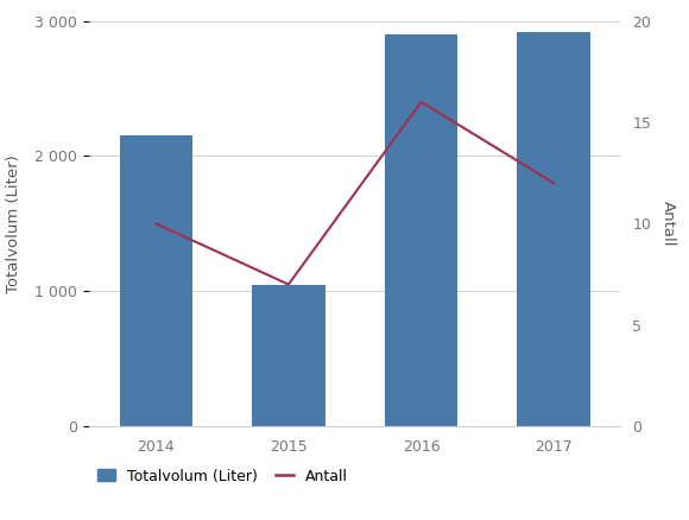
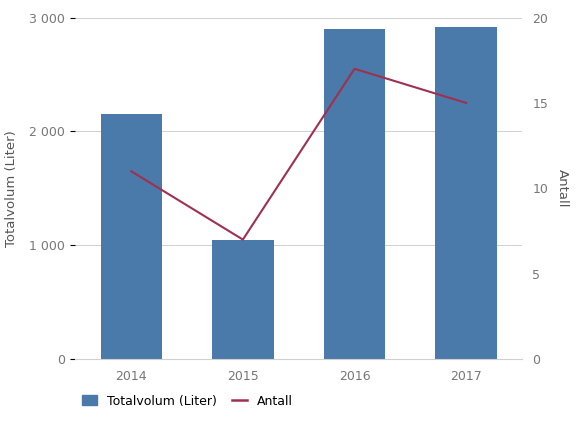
Antall/2014: 10 -> 11
Antall/2016: 16 -> 17
Antall/2017: 12 -> 15
